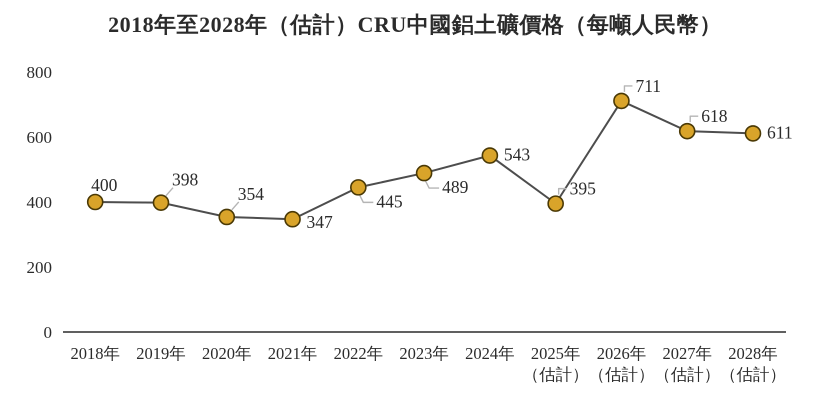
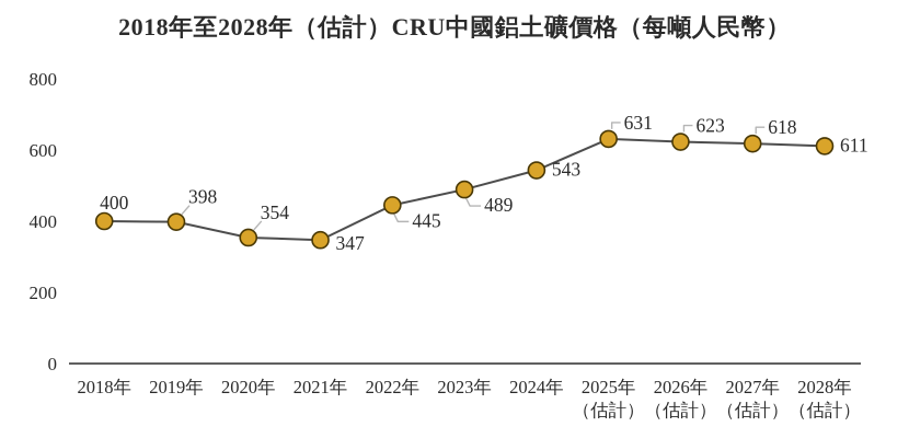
2025年: 395 -> 631
2026年: 711 -> 623
